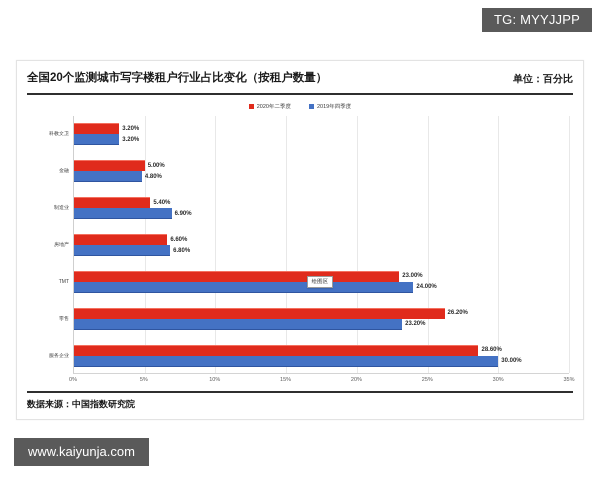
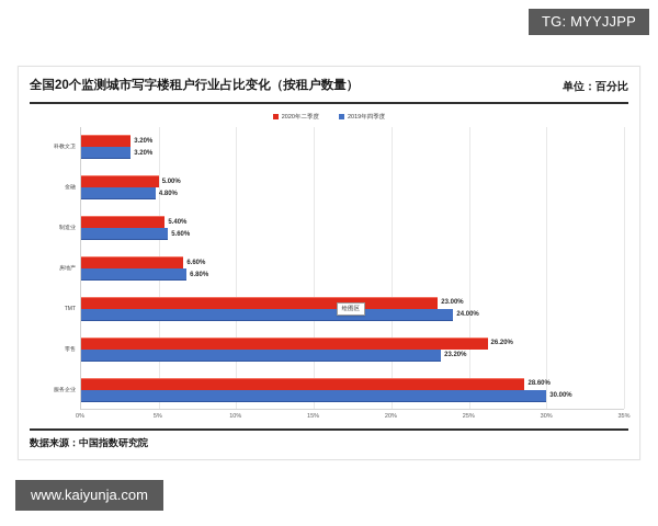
2019年四季度/制造业: 6.90% -> 5.60%
